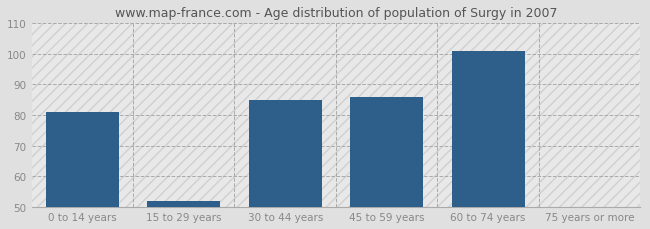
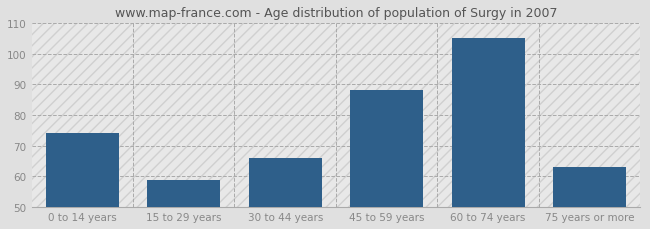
0 to 14 years: 81 -> 74
15 to 29 years: 52 -> 59
30 to 44 years: 85 -> 66
45 to 59 years: 86 -> 88
60 to 74 years: 101 -> 105
75 years or more: 50 -> 63
